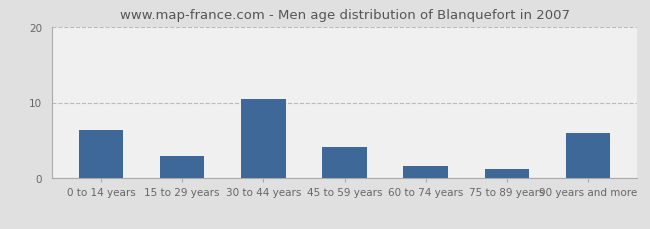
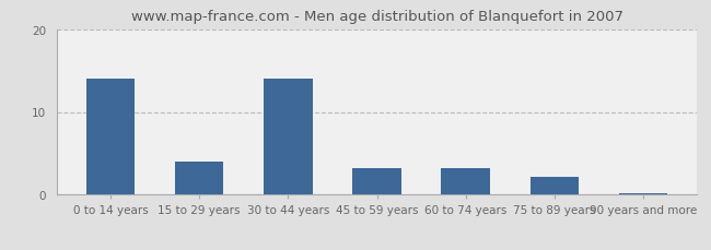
0 to 14 years: 6.4 -> 14.0
15 to 29 years: 3.0 -> 4.0
30 to 44 years: 10.4 -> 14.0
45 to 59 years: 4.2 -> 3.2
60 to 74 years: 1.6 -> 3.2
75 to 89 years: 1.2 -> 2.2
90 years and more: 6.0 -> 0.2
